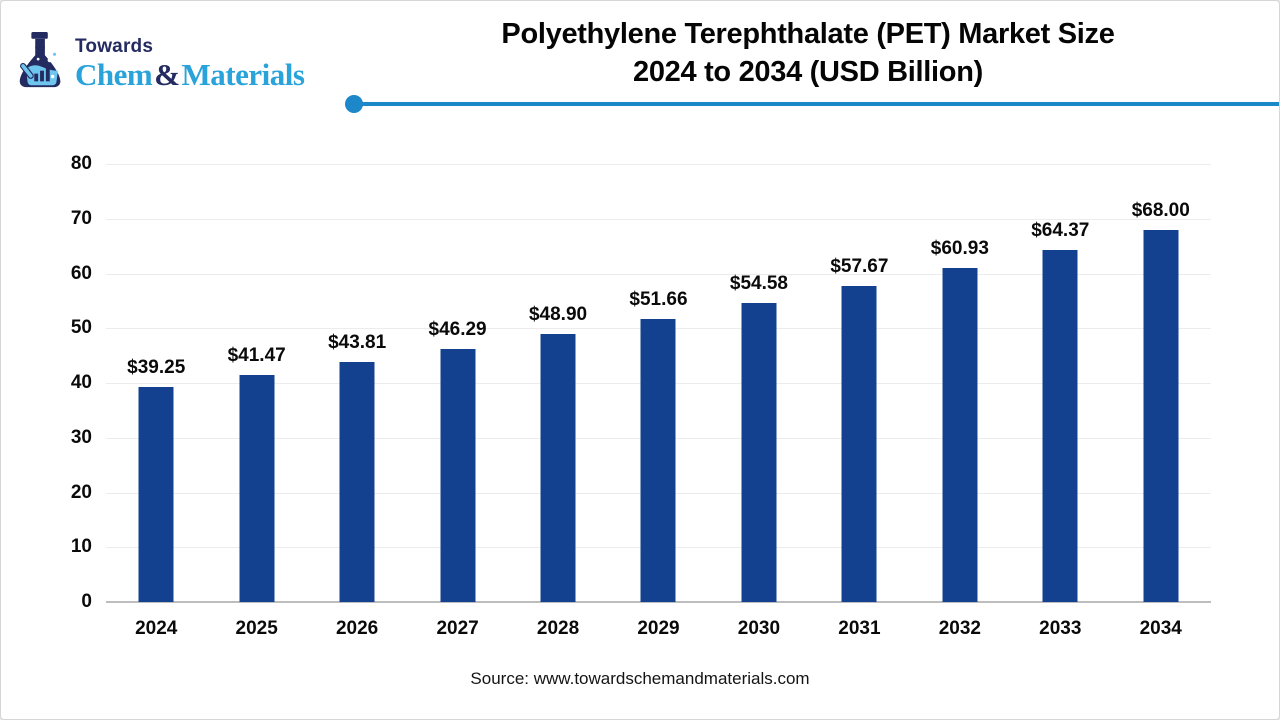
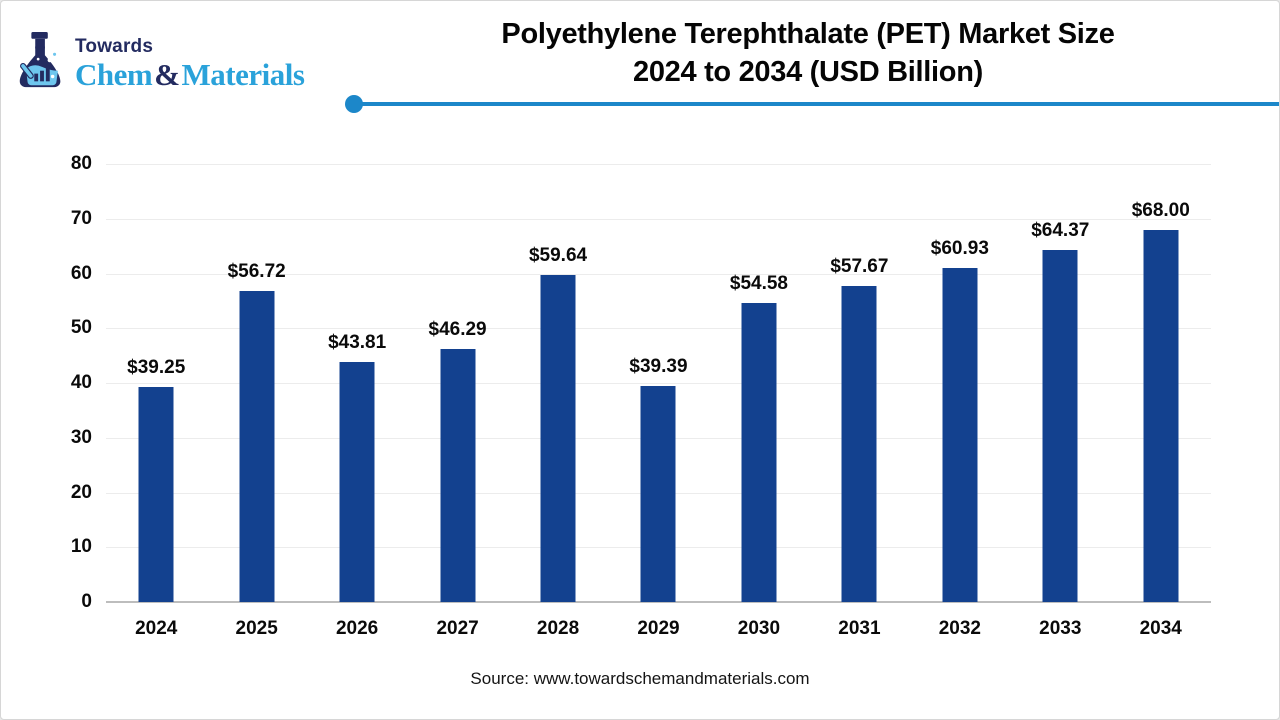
2025: $41.47 -> $56.72
2028: $48.90 -> $59.64
2029: $51.66 -> $39.39
